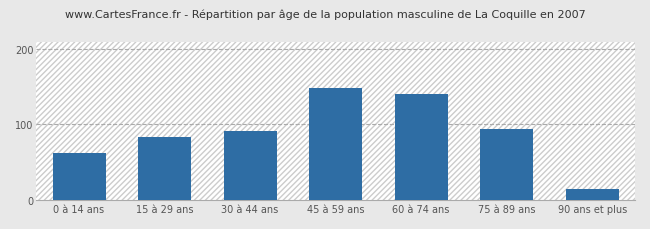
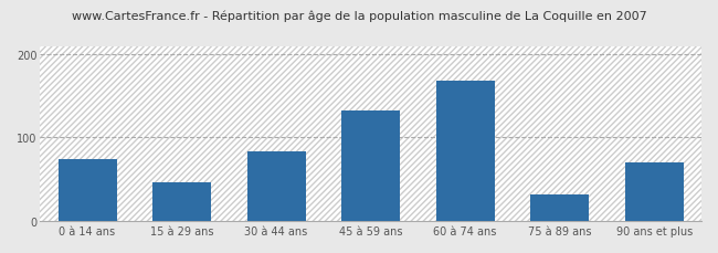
0 à 14 ans: 62 -> 74
15 à 29 ans: 83 -> 46
30 à 44 ans: 92 -> 84
45 à 59 ans: 148 -> 132
60 à 74 ans: 140 -> 168
75 à 89 ans: 94 -> 32
90 ans et plus: 14 -> 70
